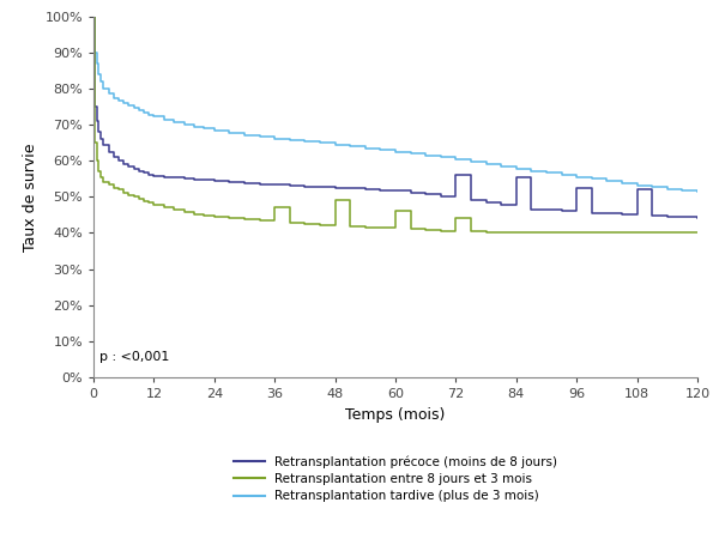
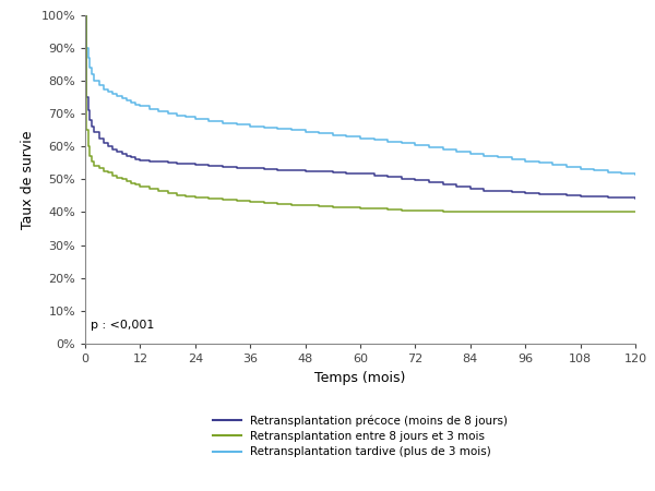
Retransplantation entre 8 jours et 3 mois/36: 47.0% -> 43.2%
Retransplantation entre 8 jours et 3 mois/48: 49.0% -> 42.0%
Retransplantation entre 8 jours et 3 mois/60: 46.0% -> 41.2%
Retransplantation précoce (moins de 8 jours)/72: 56.0% -> 49.7%
Retransplantation entre 8 jours et 3 mois/72: 44.0% -> 40.4%
Retransplantation précoce (moins de 8 jours)/84: 55.5% -> 47.0%
Retransplantation précoce (moins de 8 jours)/96: 52.5% -> 45.7%
Retransplantation précoce (moins de 8 jours)/108: 52.0% -> 44.9%
